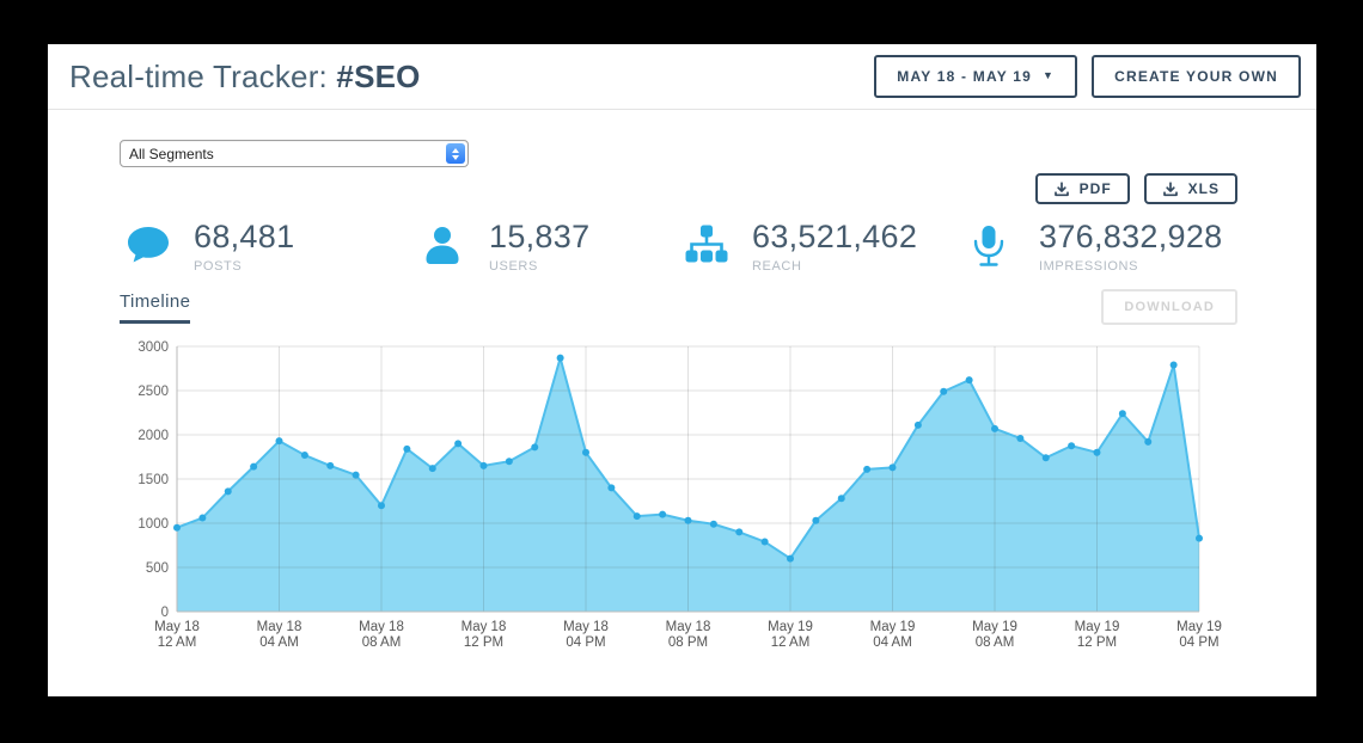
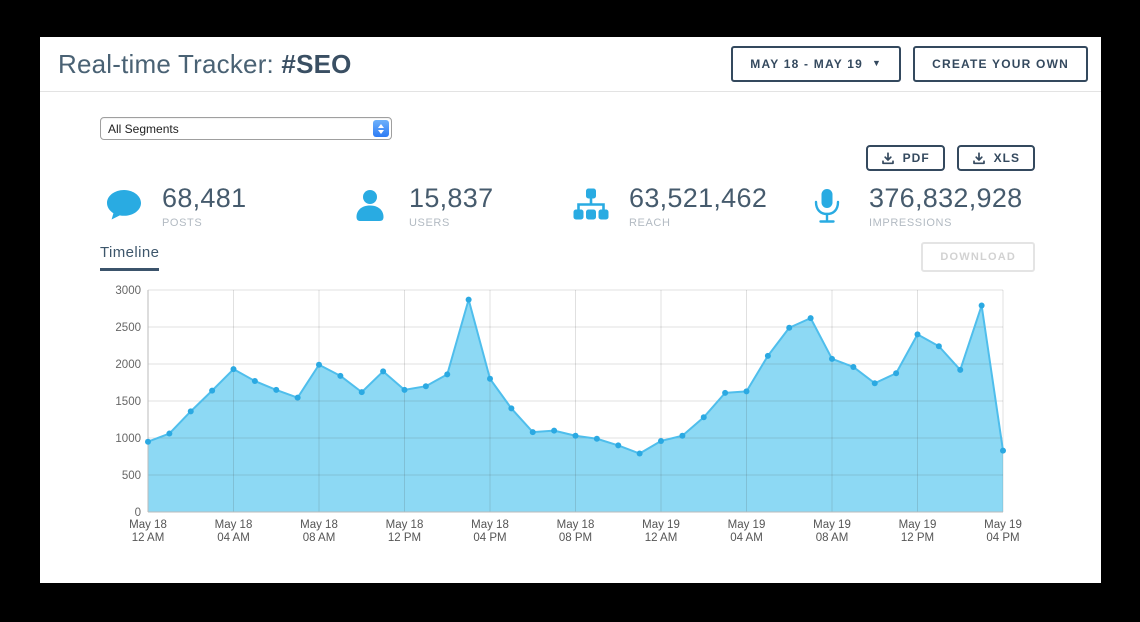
May 18 08 AM: 1200 -> 2000
May 19 12 AM: 600 -> 1000
May 19 12 PM: 1800 -> 2400
